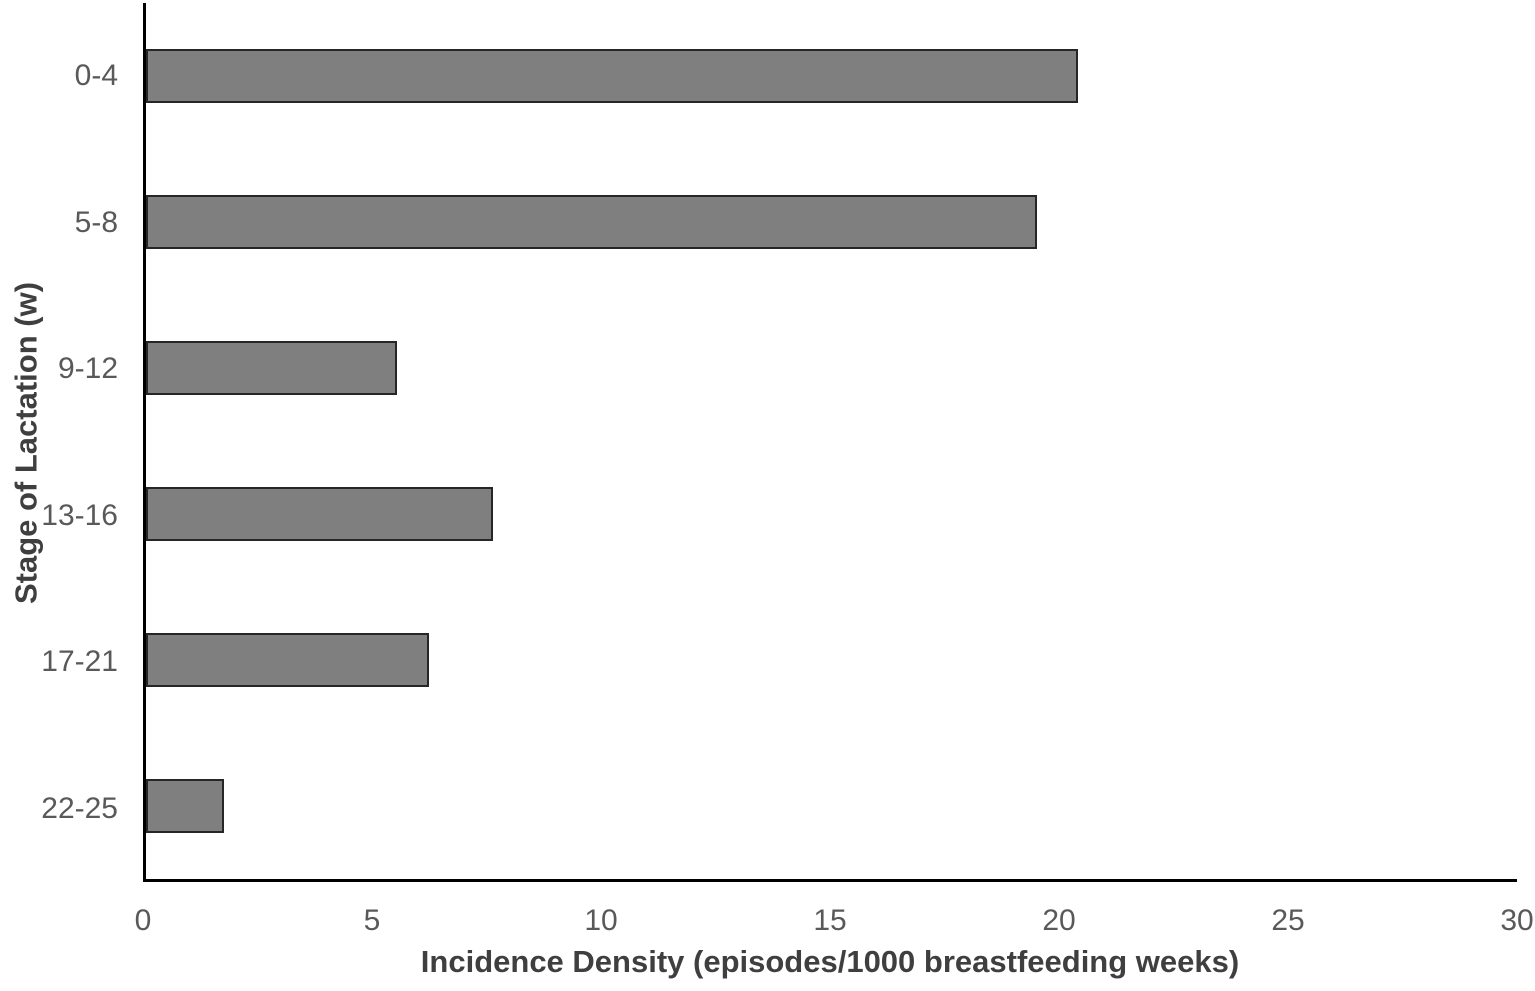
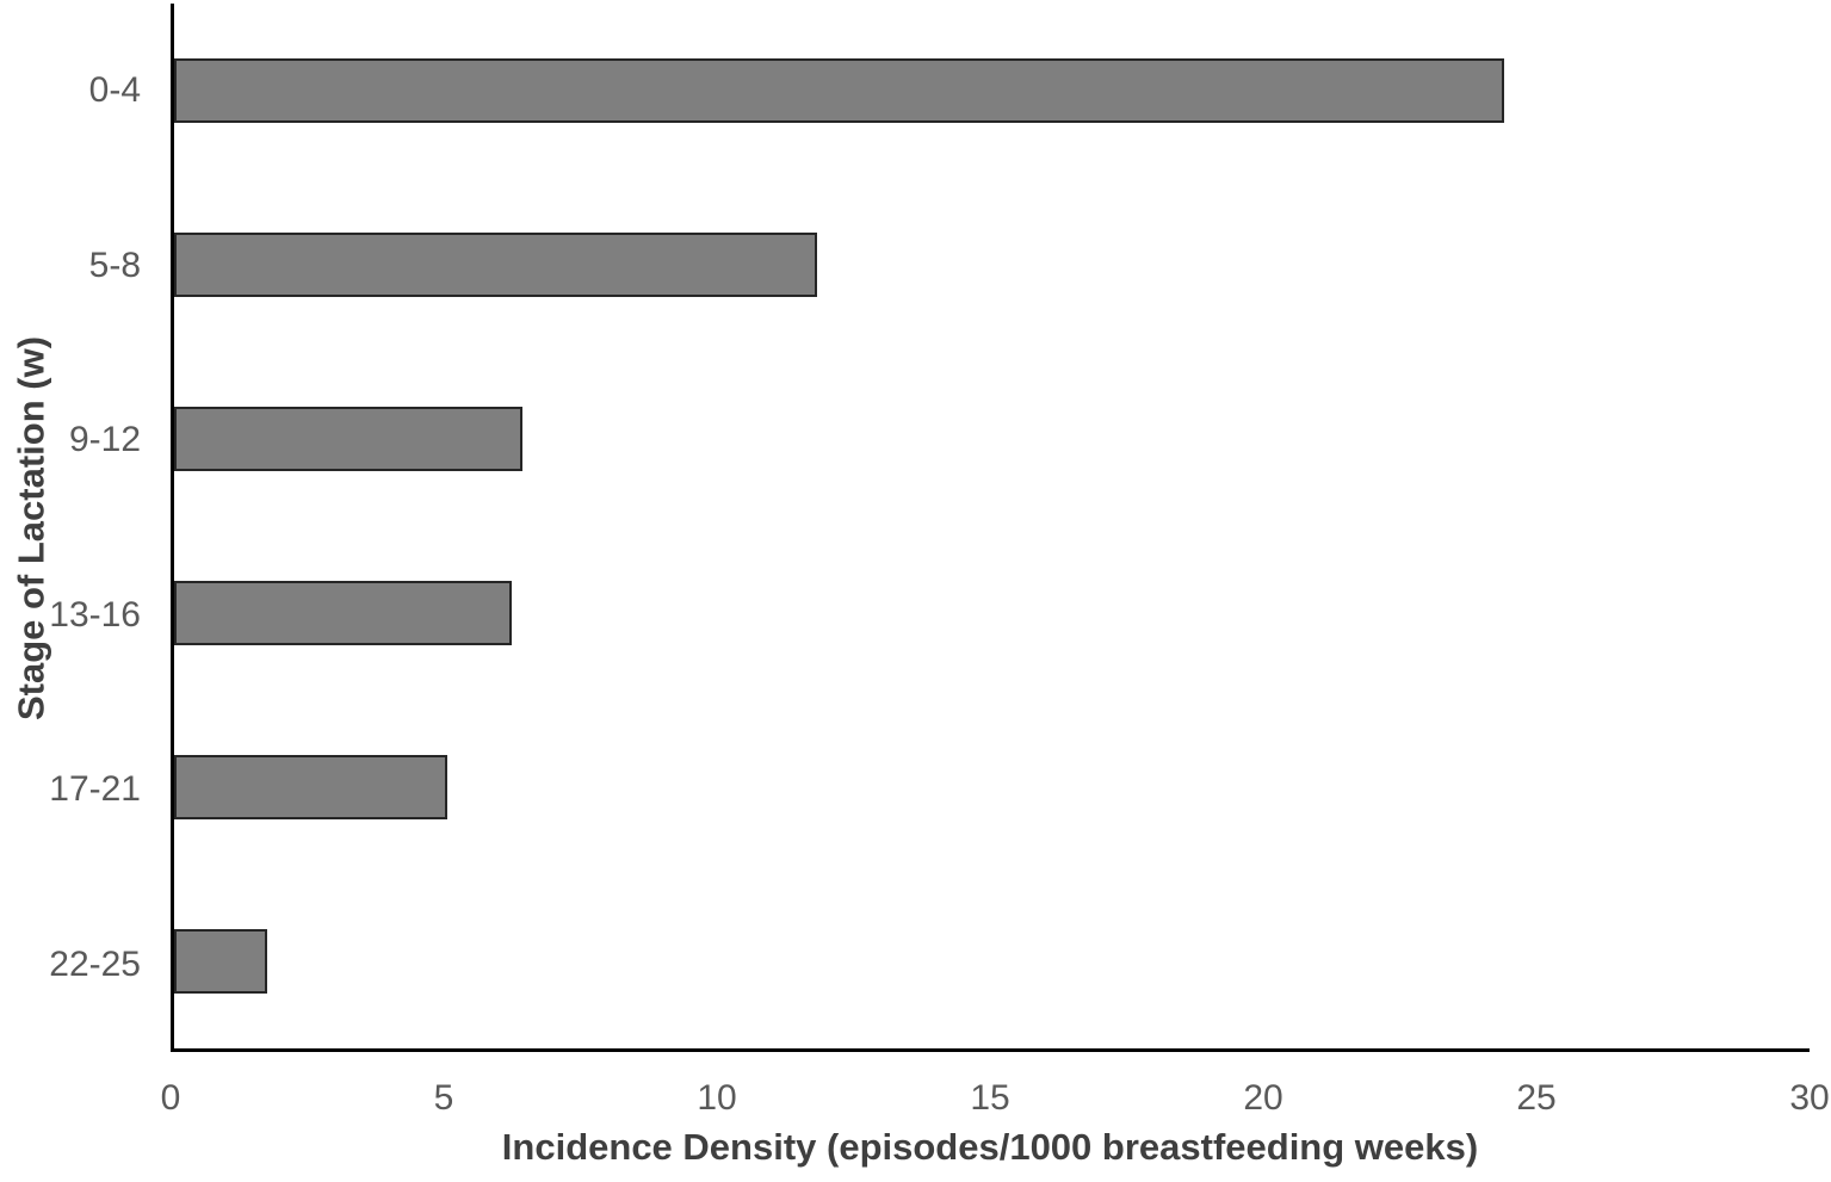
0-4: 20.4 -> 24.4
5-8: 19.5 -> 11.8
9-12: 5.5 -> 6.4
13-16: 7.6 -> 6.2
17-21: 6.2 -> 5.0
